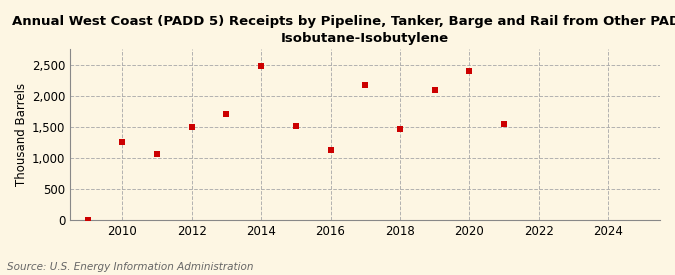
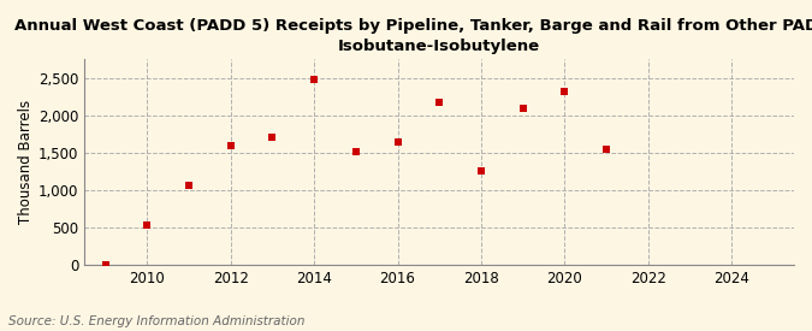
2010: 1,260 -> 540
2012: 1,500 -> 1,590
2016: 1,120 -> 1,640
2018: 1,460 -> 1,250
2020: 2,400 -> 2,310
